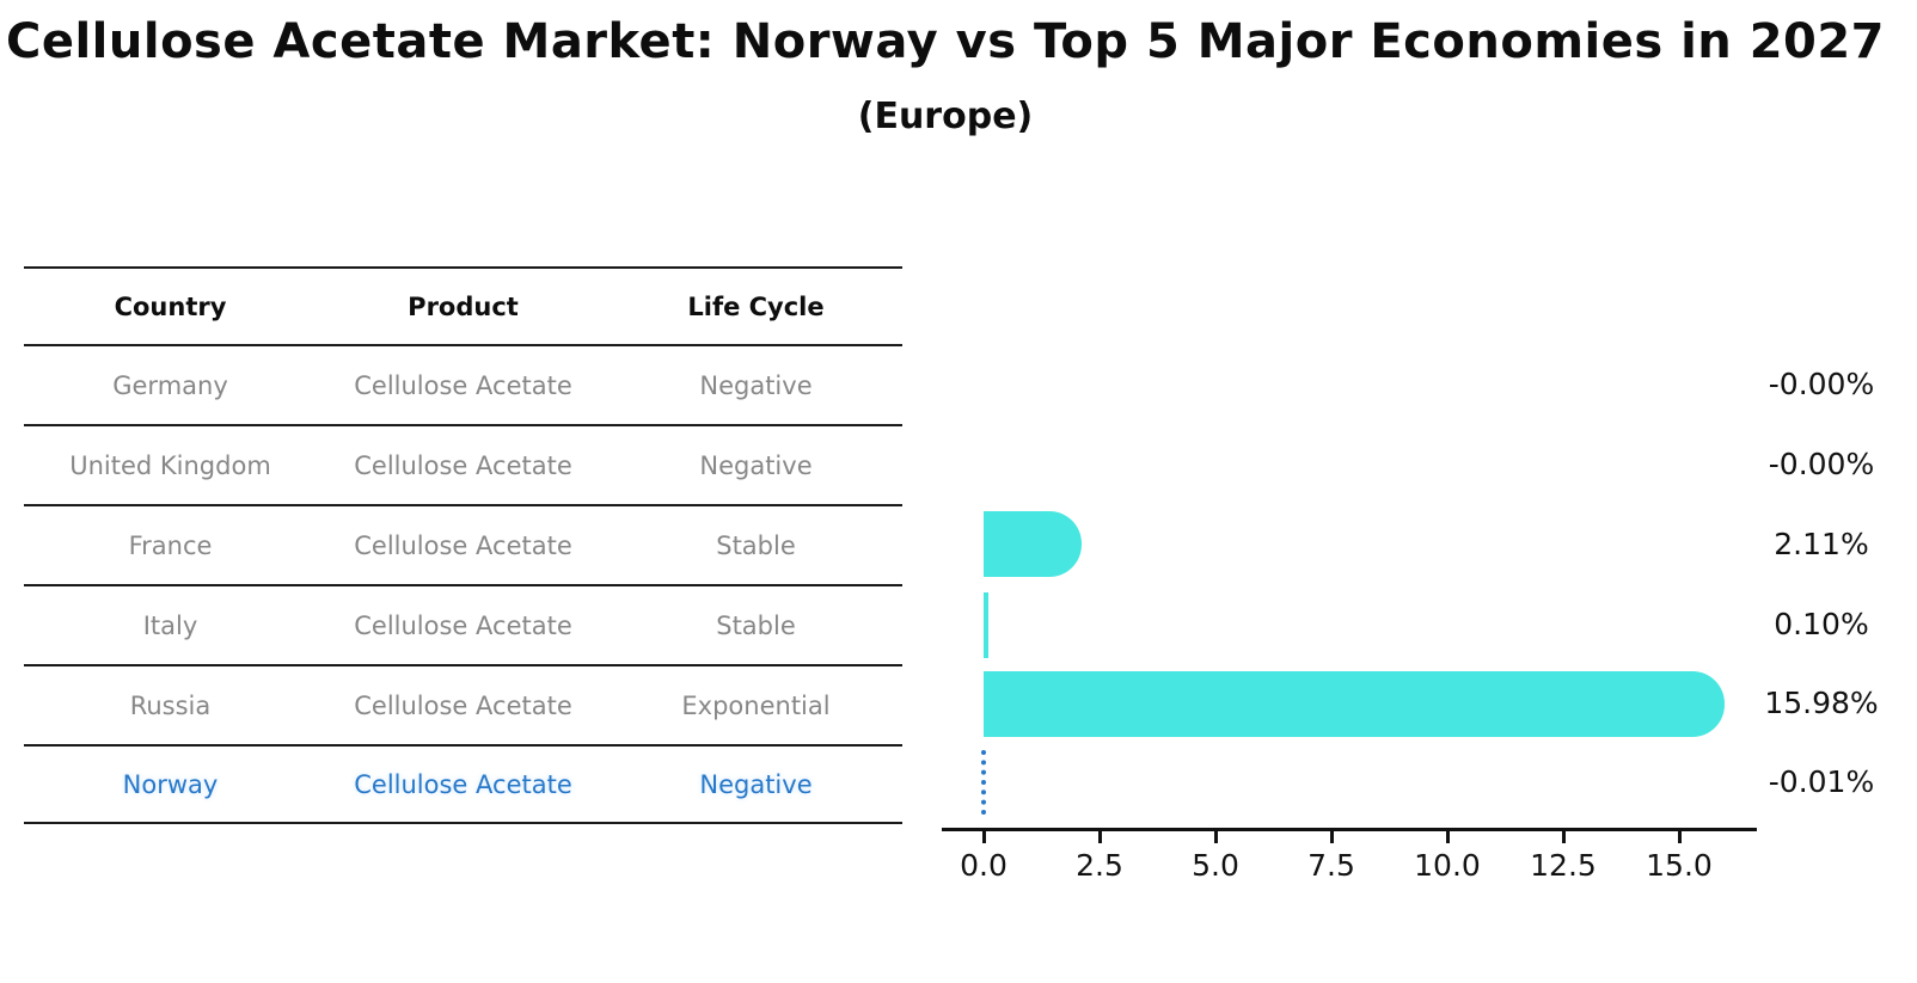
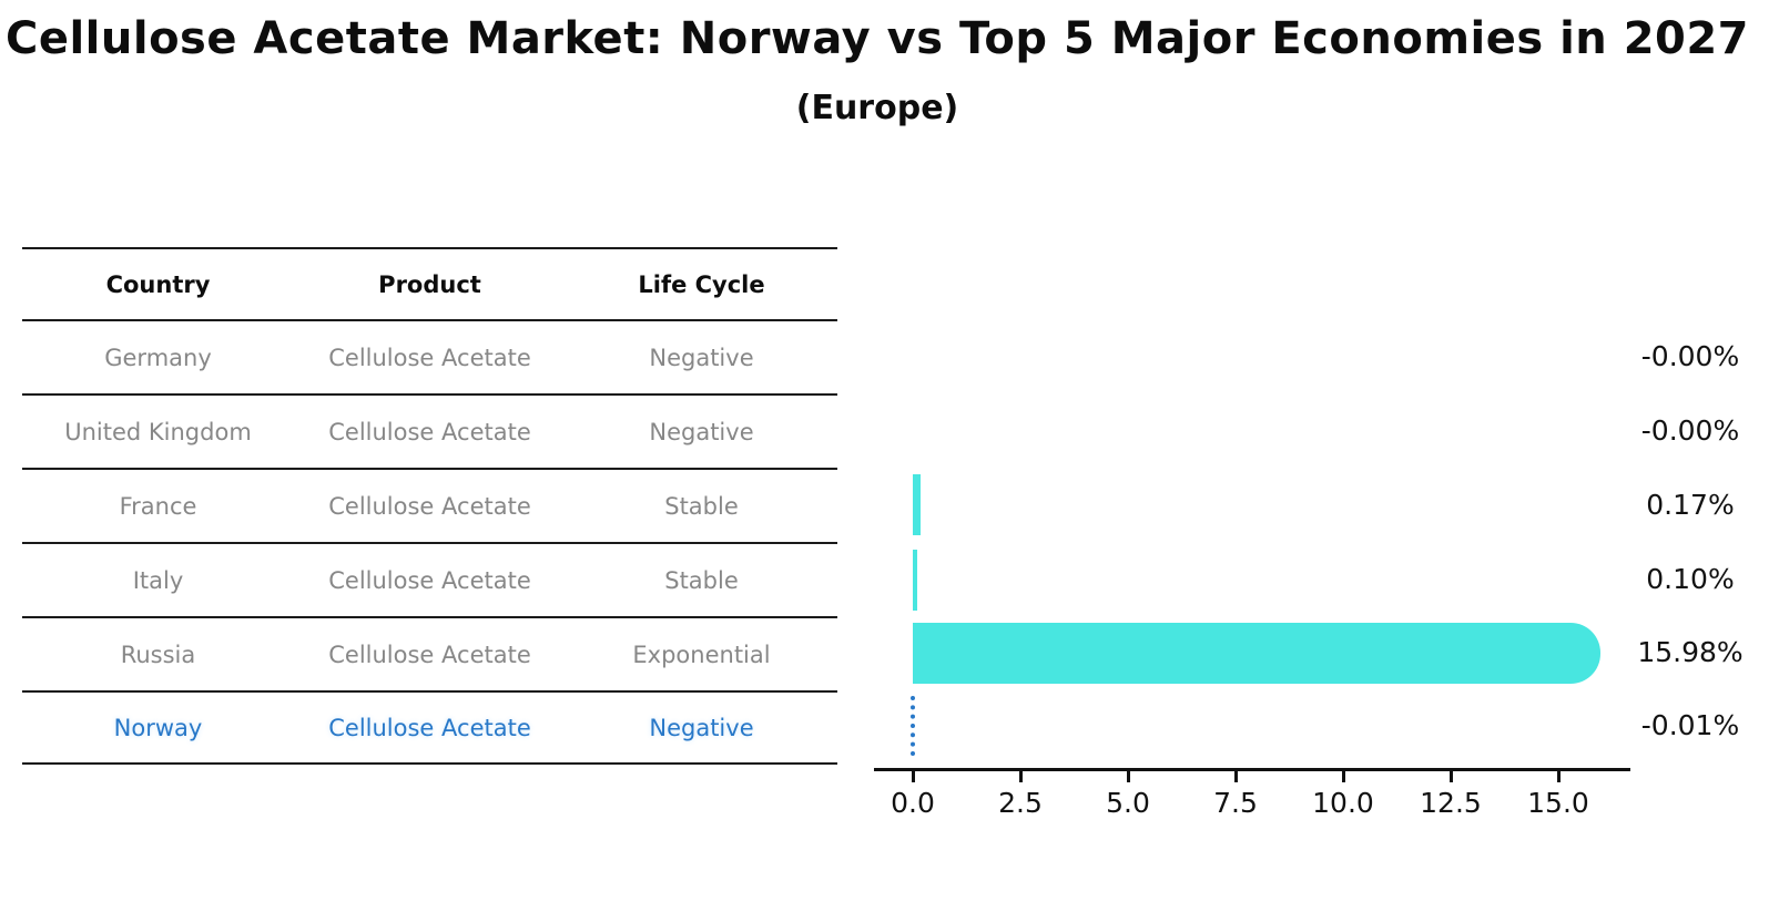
France: 2.11% -> 0.17%
